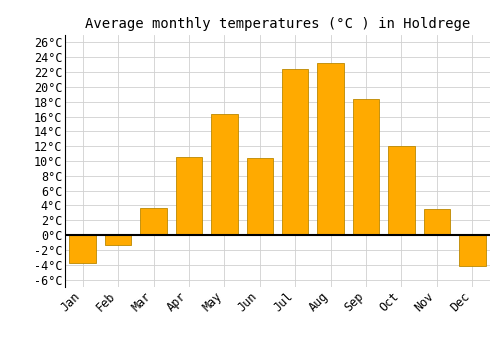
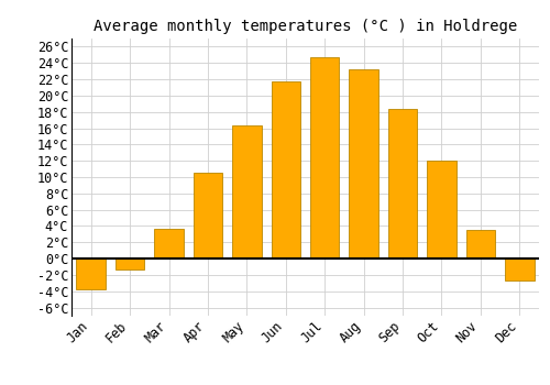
Jun: 10.4°C -> 21.8°C
Jul: 22.4°C -> 24.7°C
Dec: -4.2°C -> -2.7°C
